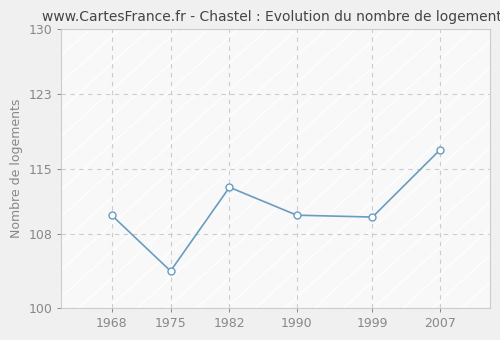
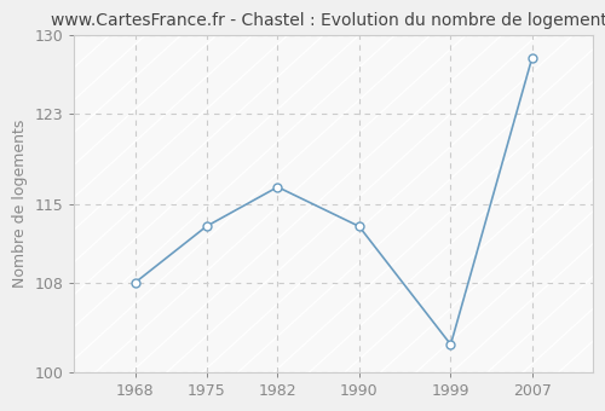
1968: 110.0 -> 108.0
1975: 104.0 -> 113.0
1982: 113.0 -> 116.5
1990: 110.0 -> 113.0
1999: 109.8 -> 102.5
2007: 117.0 -> 128.0
